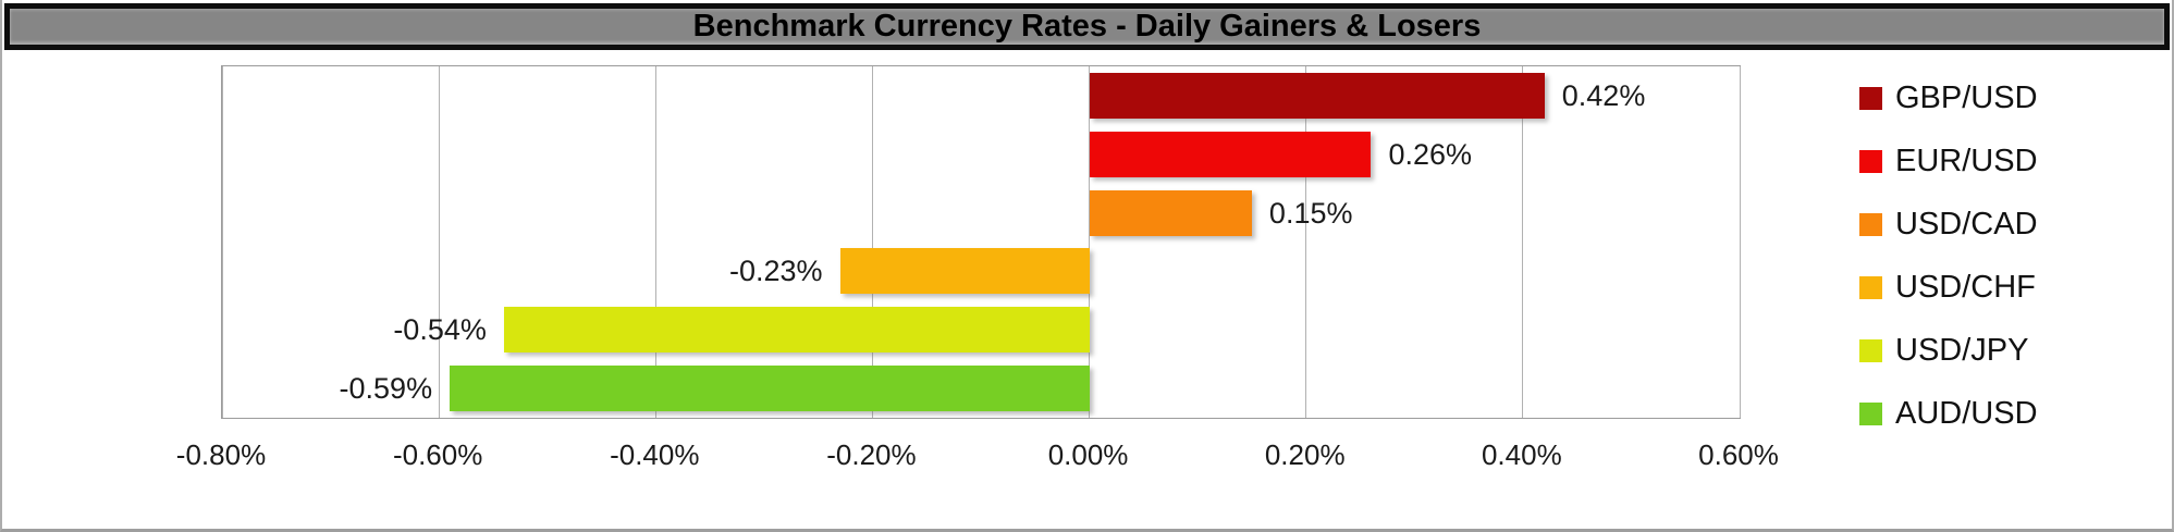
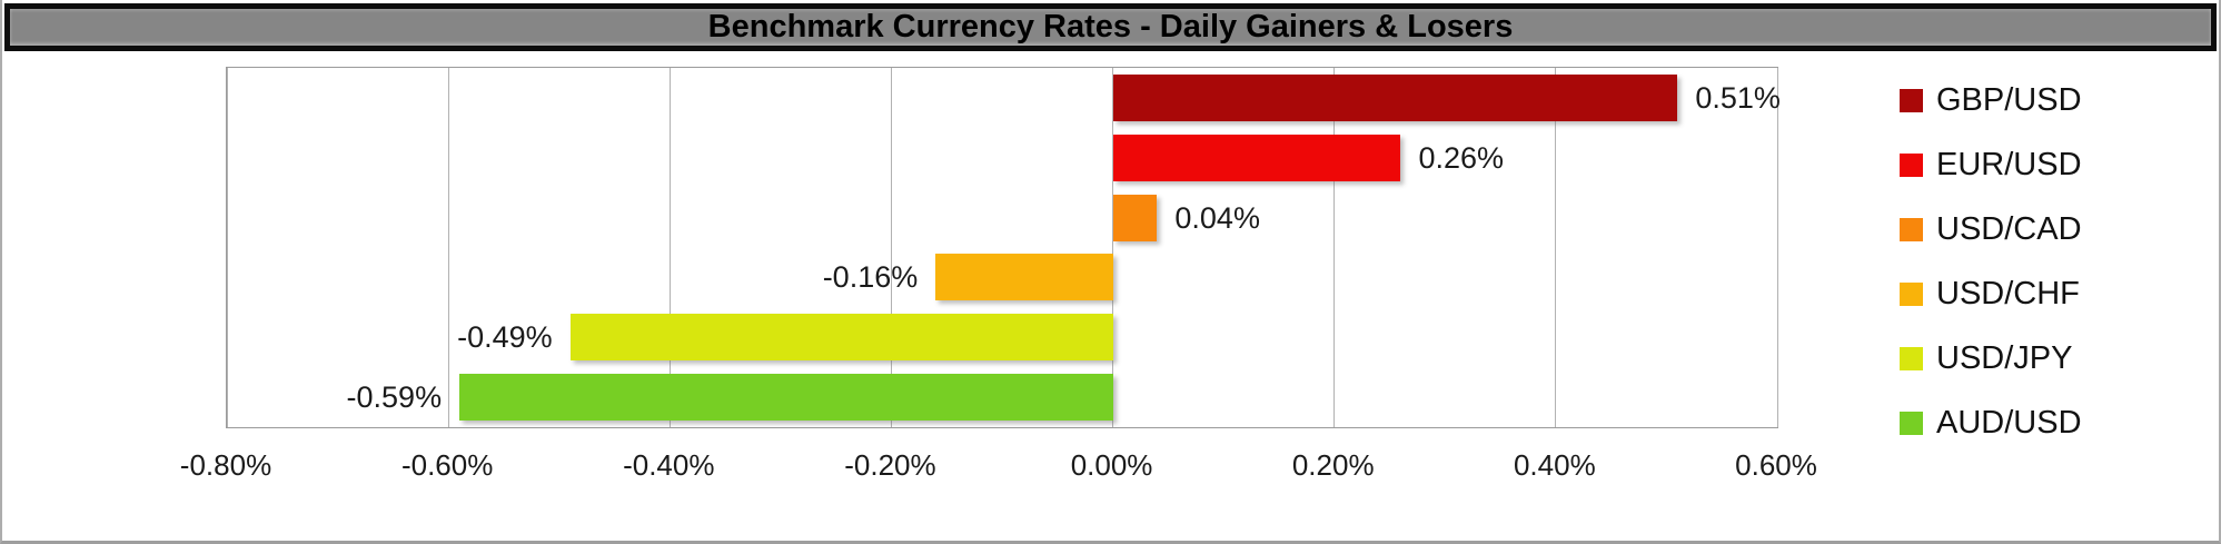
GBP/USD: 0.42% -> 0.51%
USD/CAD: 0.15% -> 0.04%
USD/CHF: -0.23% -> -0.16%
USD/JPY: -0.54% -> -0.49%
